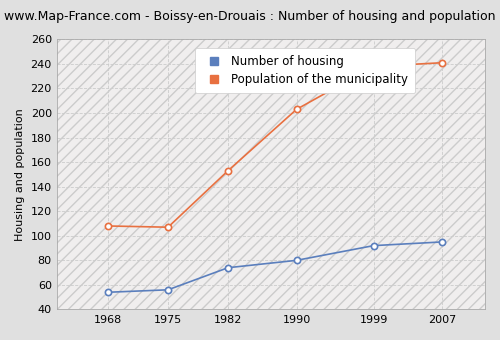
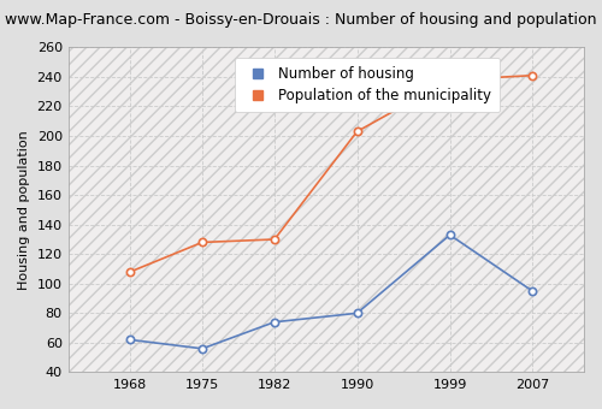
Number of housing/1968: 54 -> 62
Population of the municipality/1975: 107 -> 128
Population of the municipality/1982: 153 -> 130
Number of housing/1999: 92 -> 133
